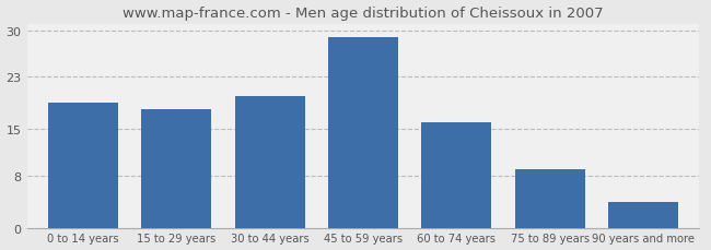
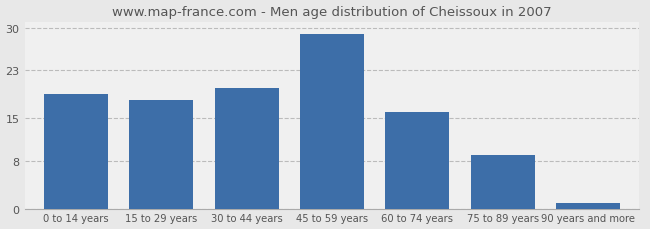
90 years and more: 4 -> 1
